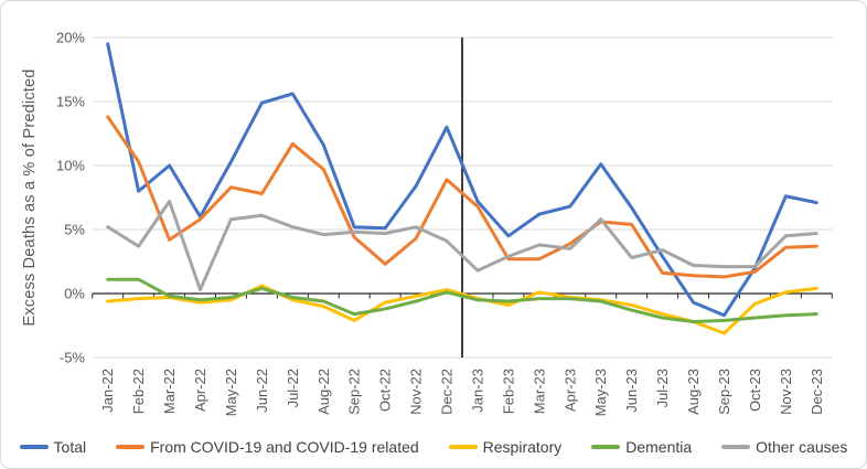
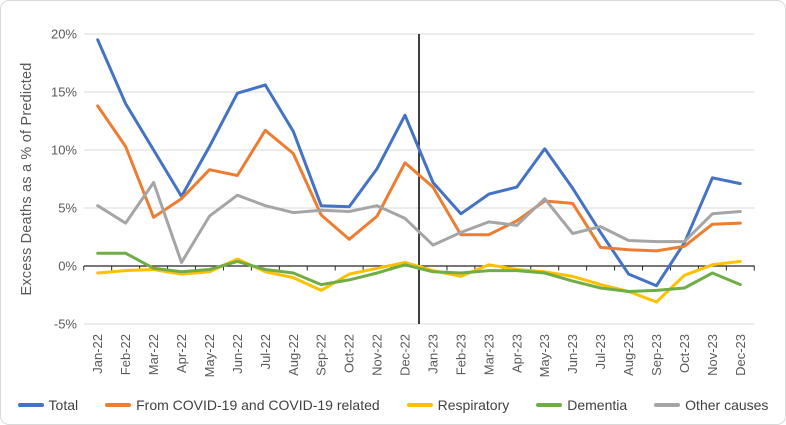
Total/Feb-22: 8.0% -> 14.0%
Other causes/May-22: 5.8% -> 4.3%
Dementia/Nov-23: -1.7% -> -0.6%
